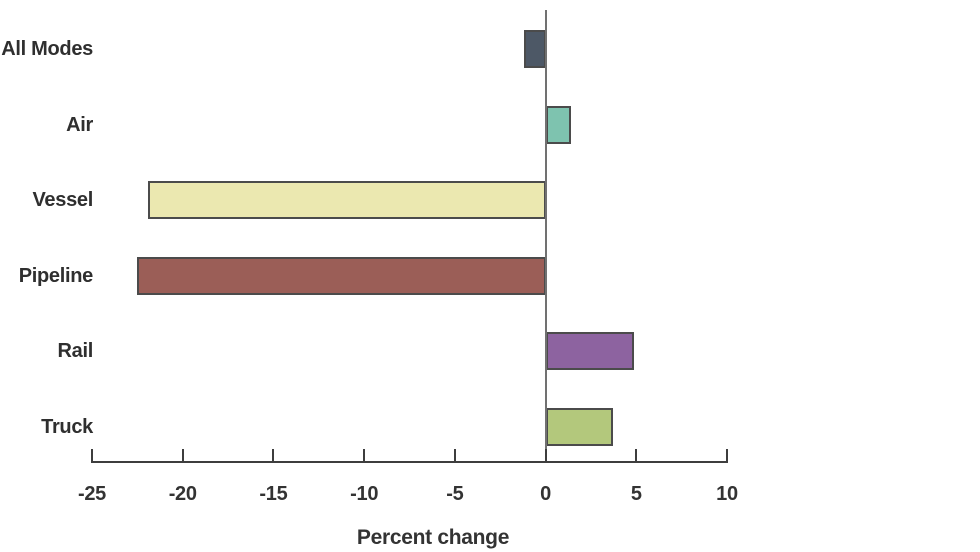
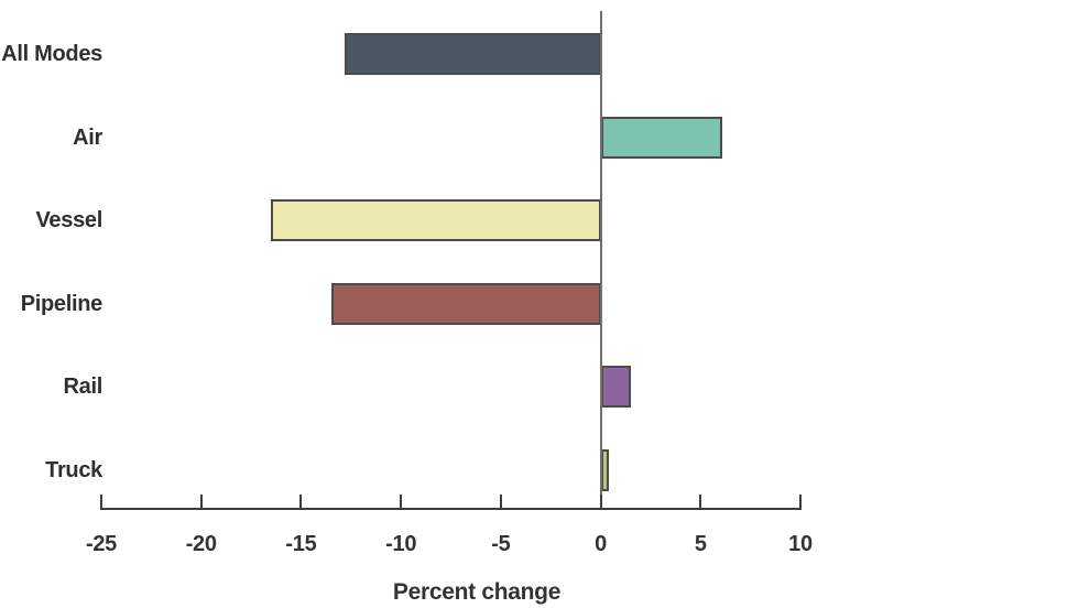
All Modes: -1.2 -> -12.8
Air: 1.4 -> 6.1
Vessel: -21.9 -> -16.5
Pipeline: -22.5 -> -13.5
Rail: 4.9 -> 1.5
Truck: 3.7 -> 0.4
